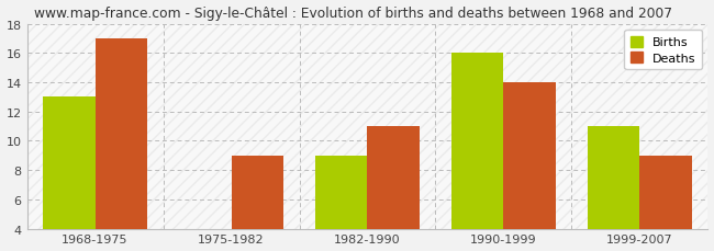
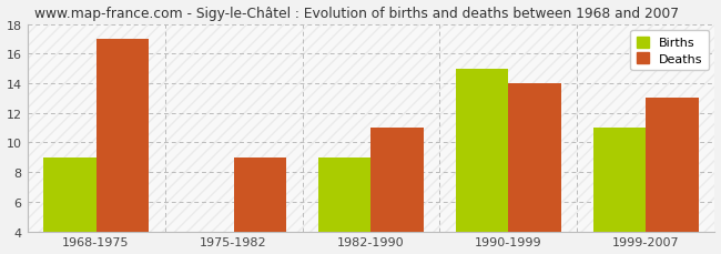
Births/1968-1975: 13 -> 9
Births/1990-1999: 16 -> 15
Deaths/1999-2007: 9 -> 13
